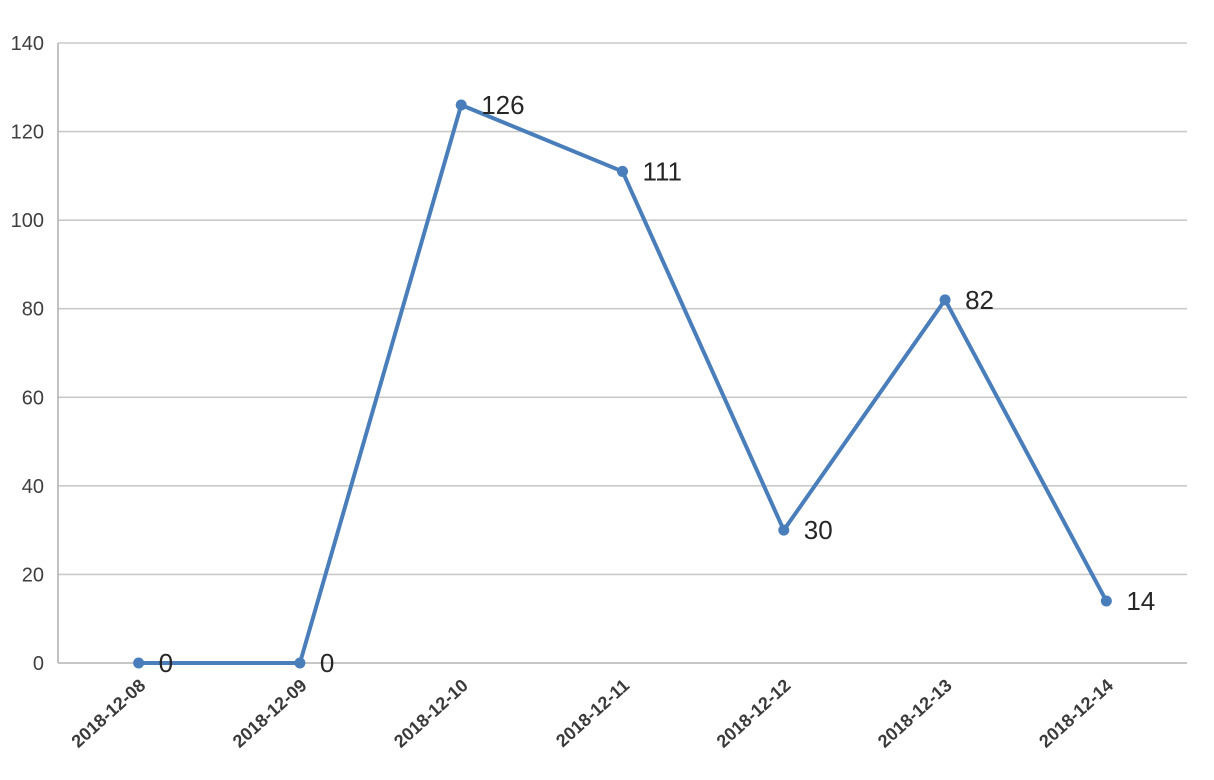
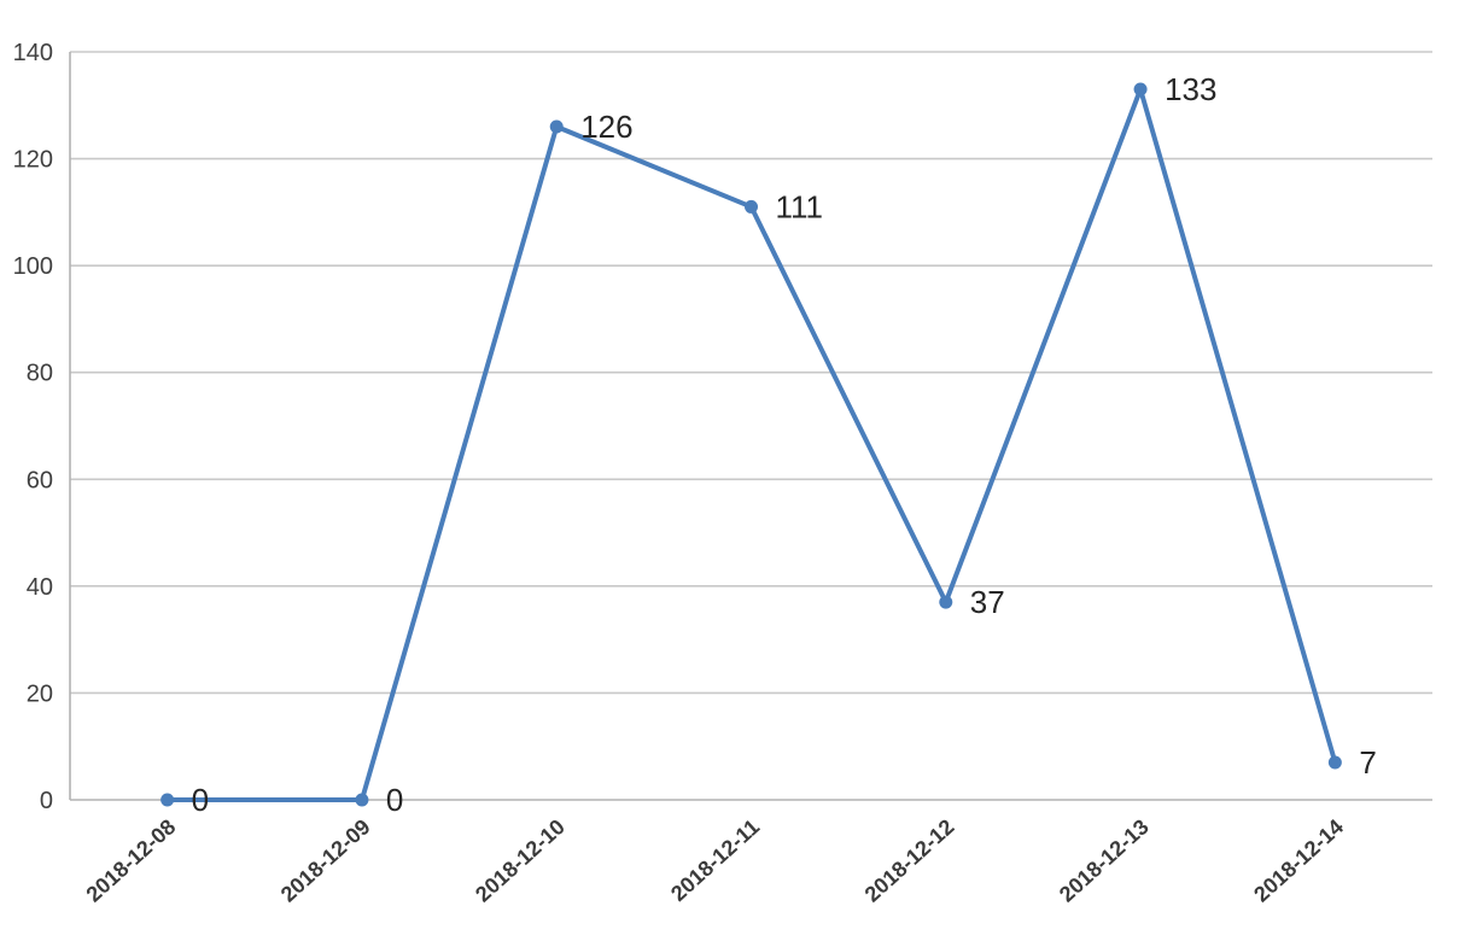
2018-12-12: 30 -> 37
2018-12-13: 82 -> 133
2018-12-14: 14 -> 7
